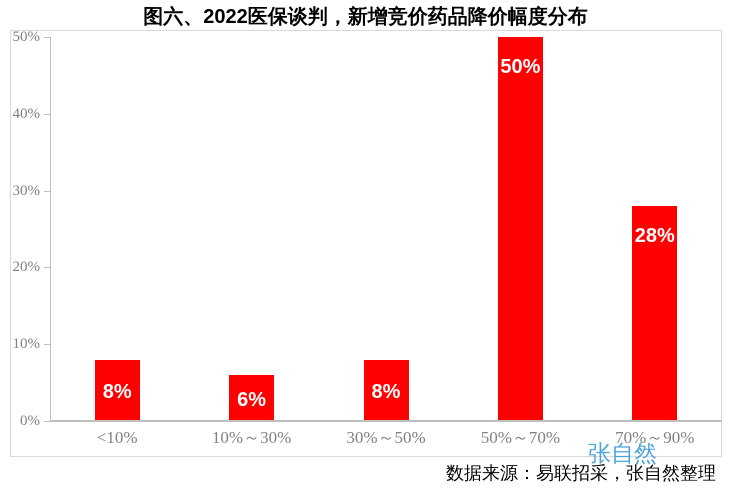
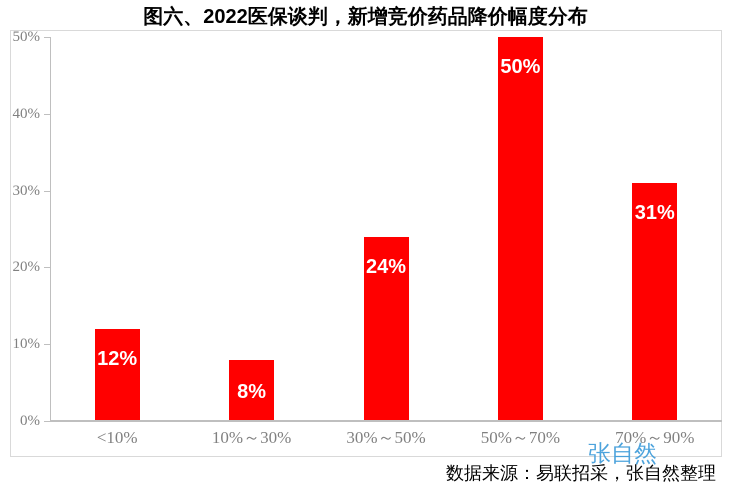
<10%: 8% -> 12%
10%～30%: 6% -> 8%
30%～50%: 8% -> 24%
70%～90%: 28% -> 31%
